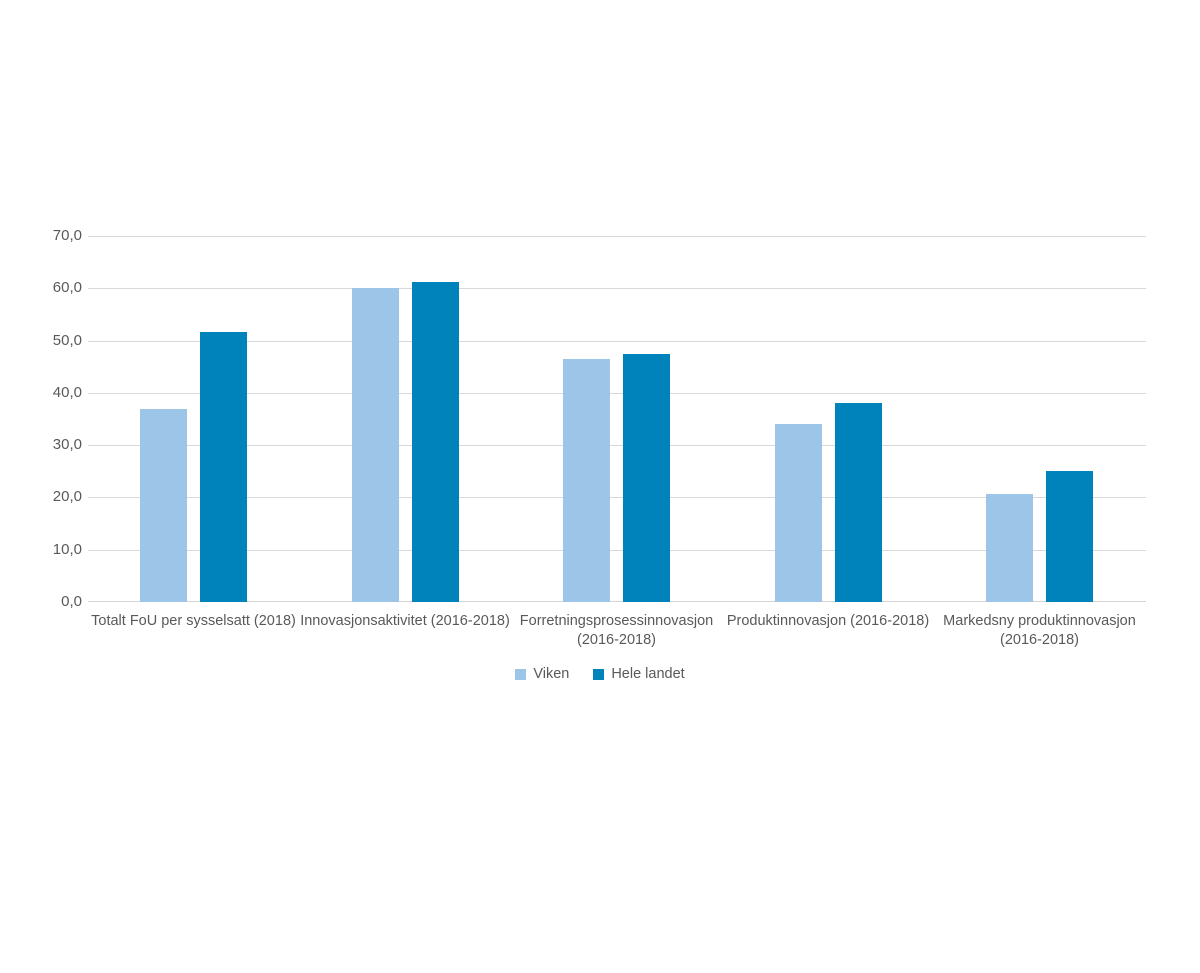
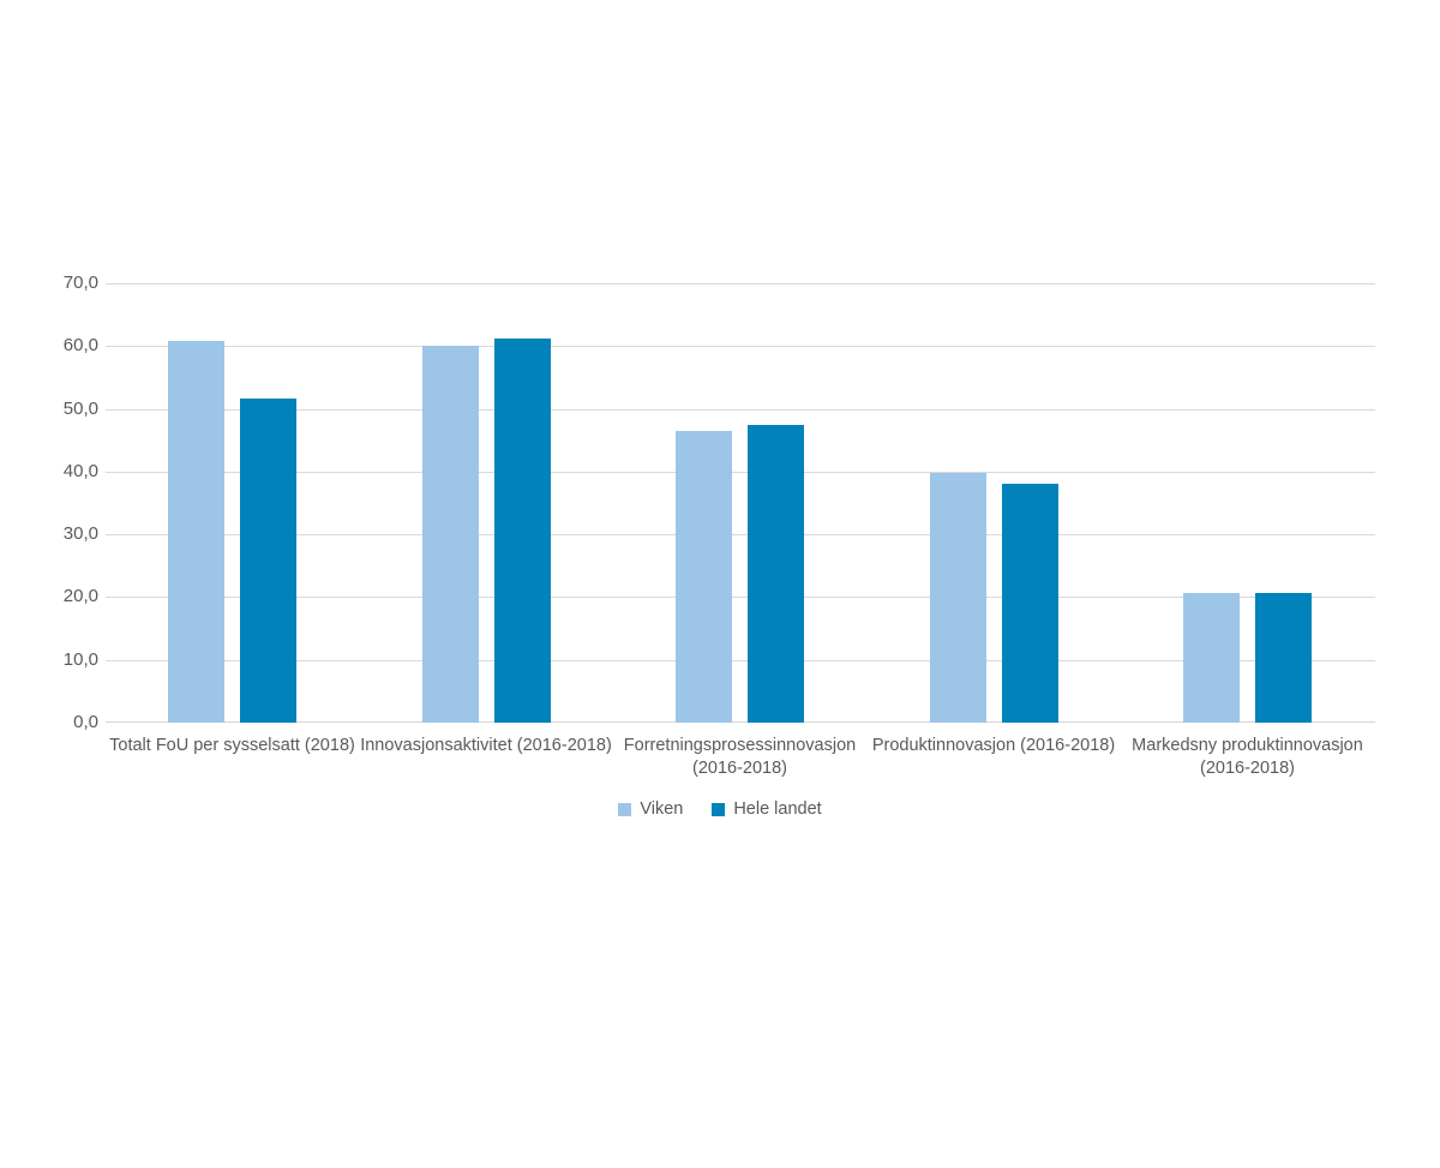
Viken/Totalt FoU per sysselsatt (2018): 37 -> 61
Viken/Produktinnovasjon (2016-2018): 34 -> 40
Hele landet/Markedsny produktinnovasjon (2016-2018): 25 -> 21
